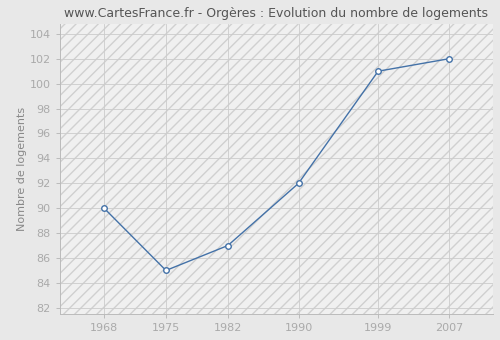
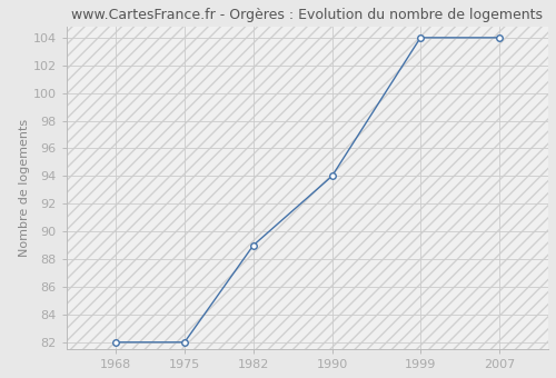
1968: 90 -> 82
1975: 85 -> 82
1982: 87 -> 89
1990: 92 -> 94
1999: 101 -> 104
2007: 102 -> 104
